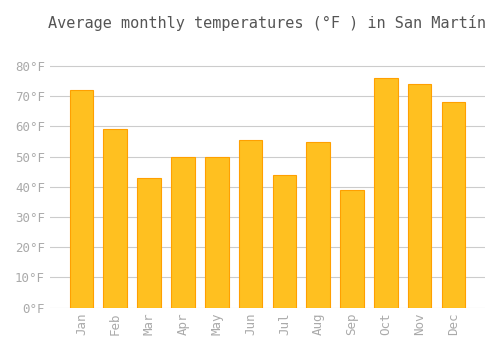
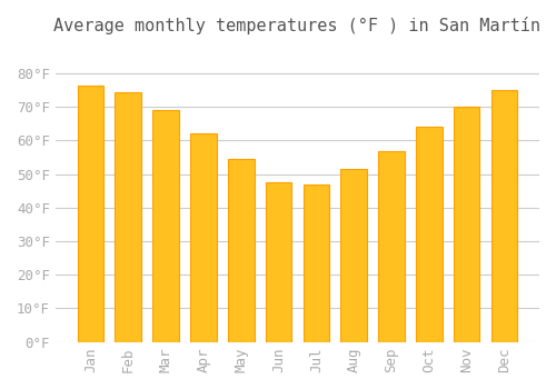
Jan: 72.0°F -> 76.5°F
Feb: 59.0°F -> 74.5°F
Mar: 43.0°F -> 69.0°F
Apr: 50.0°F -> 62.0°F
May: 50.0°F -> 54.5°F
Jun: 55.5°F -> 47.5°F
Jul: 44.0°F -> 47.0°F
Aug: 55.0°F -> 51.5°F
Sep: 39.0°F -> 57.0°F
Oct: 76.0°F -> 64.0°F
Nov: 74.0°F -> 70.0°F
Dec: 68.0°F -> 75.0°F
